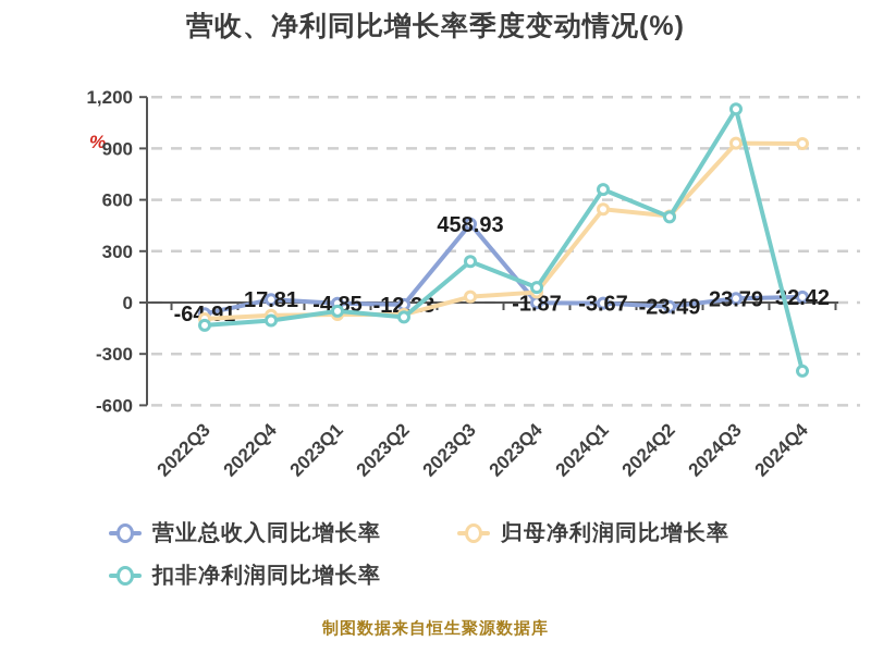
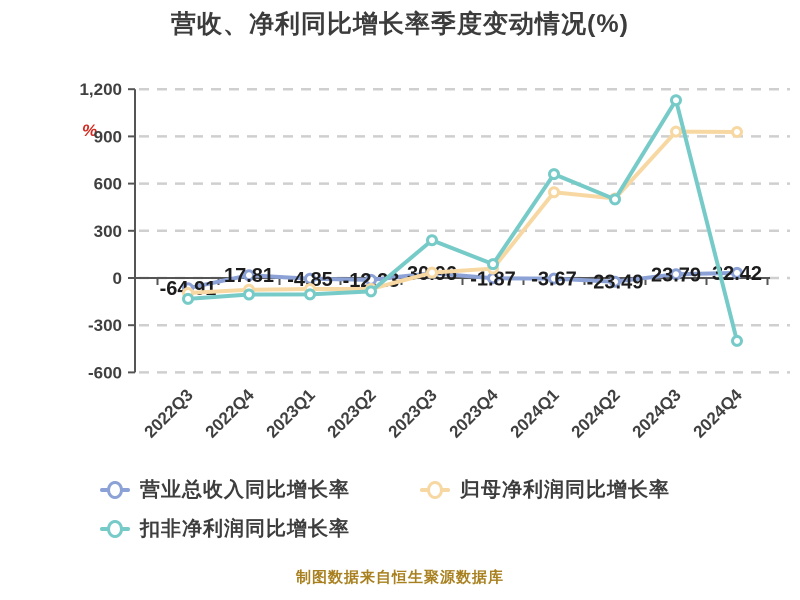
扣非净利润同比增长率/2023Q1: -50 -> -100
营业总收入同比增长率/2023Q3: 458.93 -> 30.96
